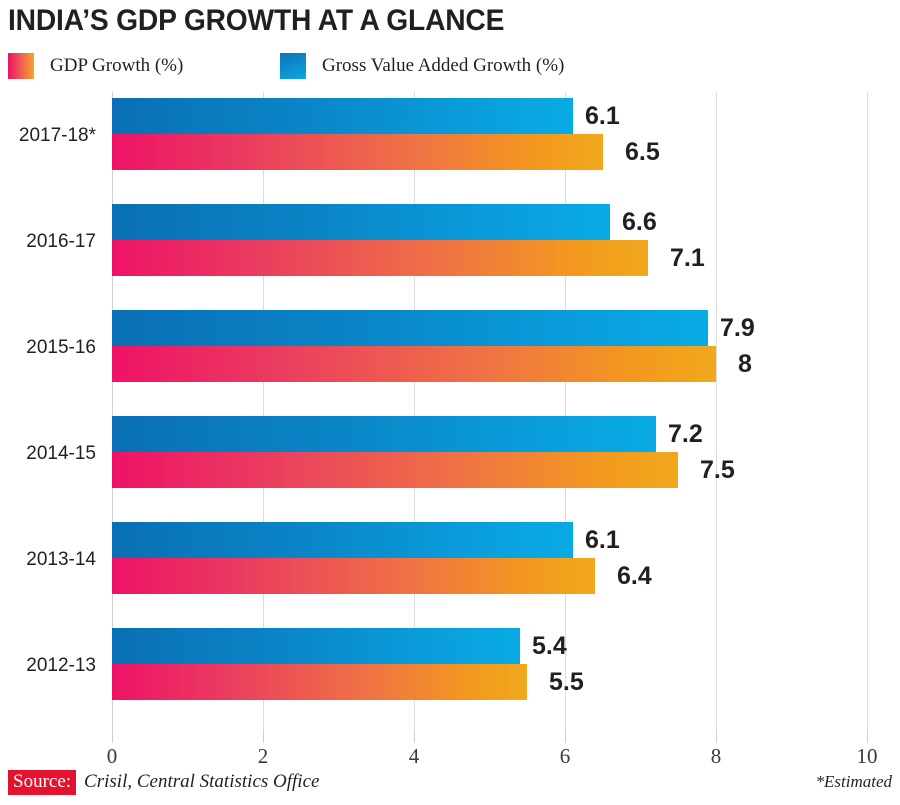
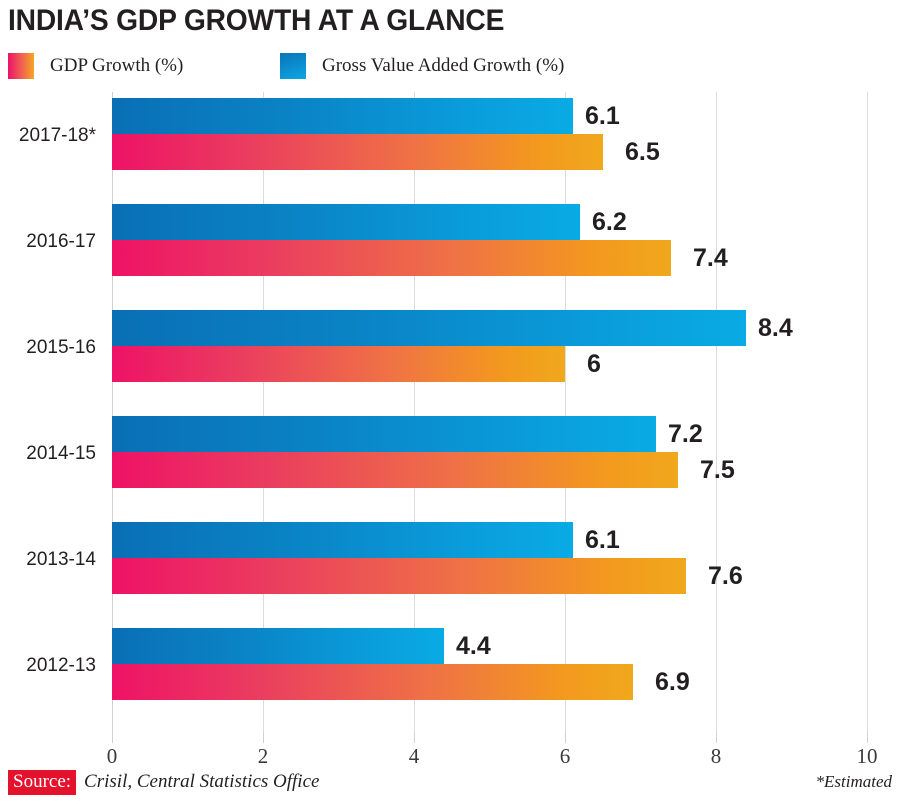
Gross Value Added Growth (%)/2016-17: 6.6 -> 6.2
GDP Growth (%)/2016-17: 7.1 -> 7.4
Gross Value Added Growth (%)/2015-16: 7.9 -> 8.4
GDP Growth (%)/2015-16: 8 -> 6
GDP Growth (%)/2013-14: 6.4 -> 7.6
Gross Value Added Growth (%)/2012-13: 5.4 -> 4.4
GDP Growth (%)/2012-13: 5.5 -> 6.9
